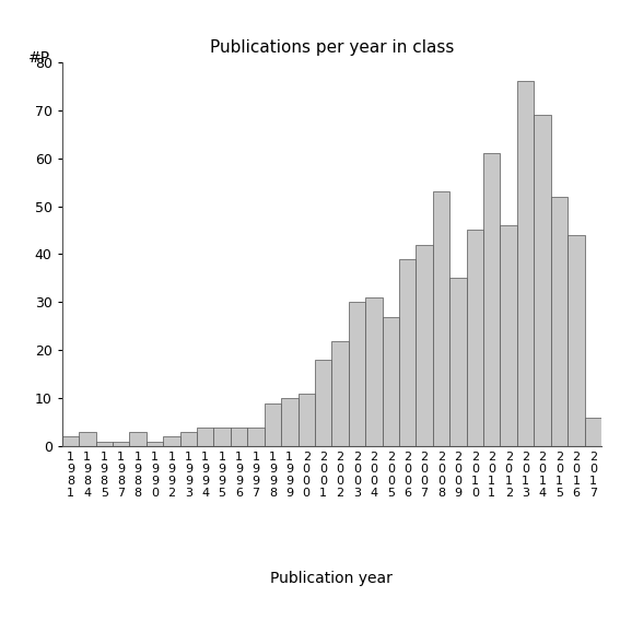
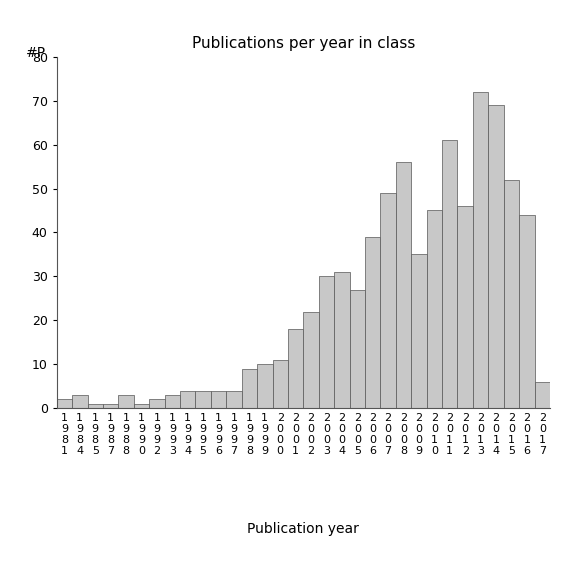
2 0 0 7: 42 -> 49
2 0 0 8: 53 -> 56
2 0 1 3: 76 -> 72
